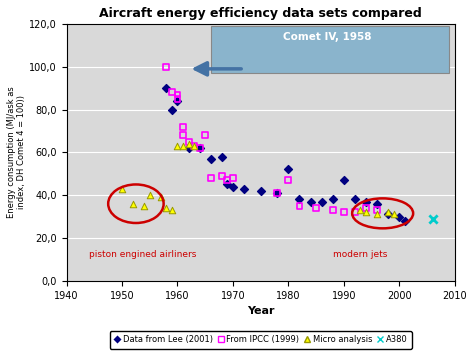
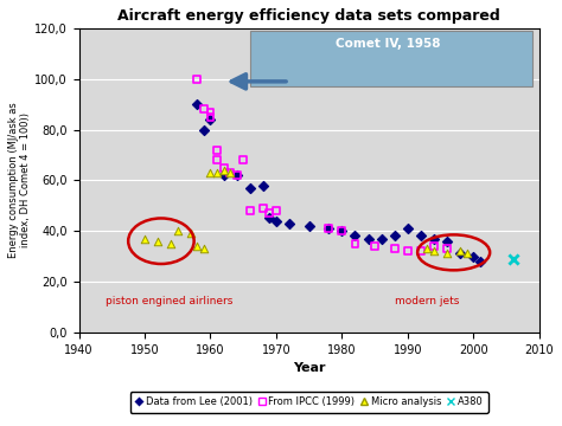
Micro analysis/1950: 43 -> 37
Data from Lee (2001)/1980: 52 -> 40
From IPCC (1999)/1980: 47 -> 40
Data from Lee (2001)/1990: 47 -> 41
